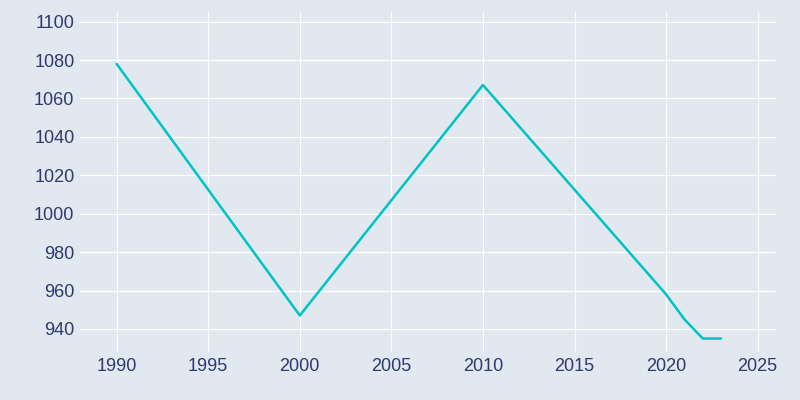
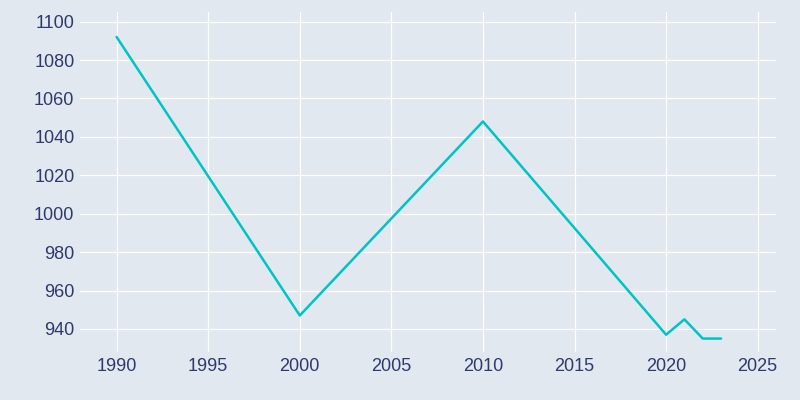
1990: 1078 -> 1092
2010: 1067 -> 1048
2020: 958 -> 937
